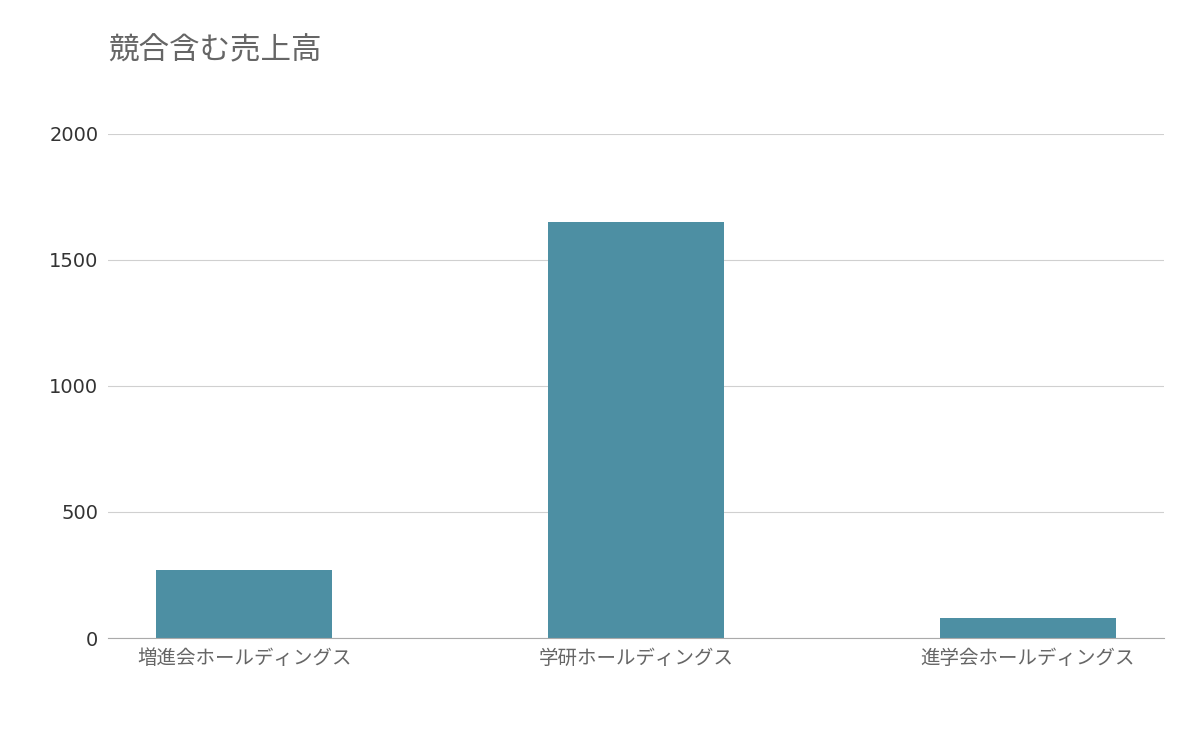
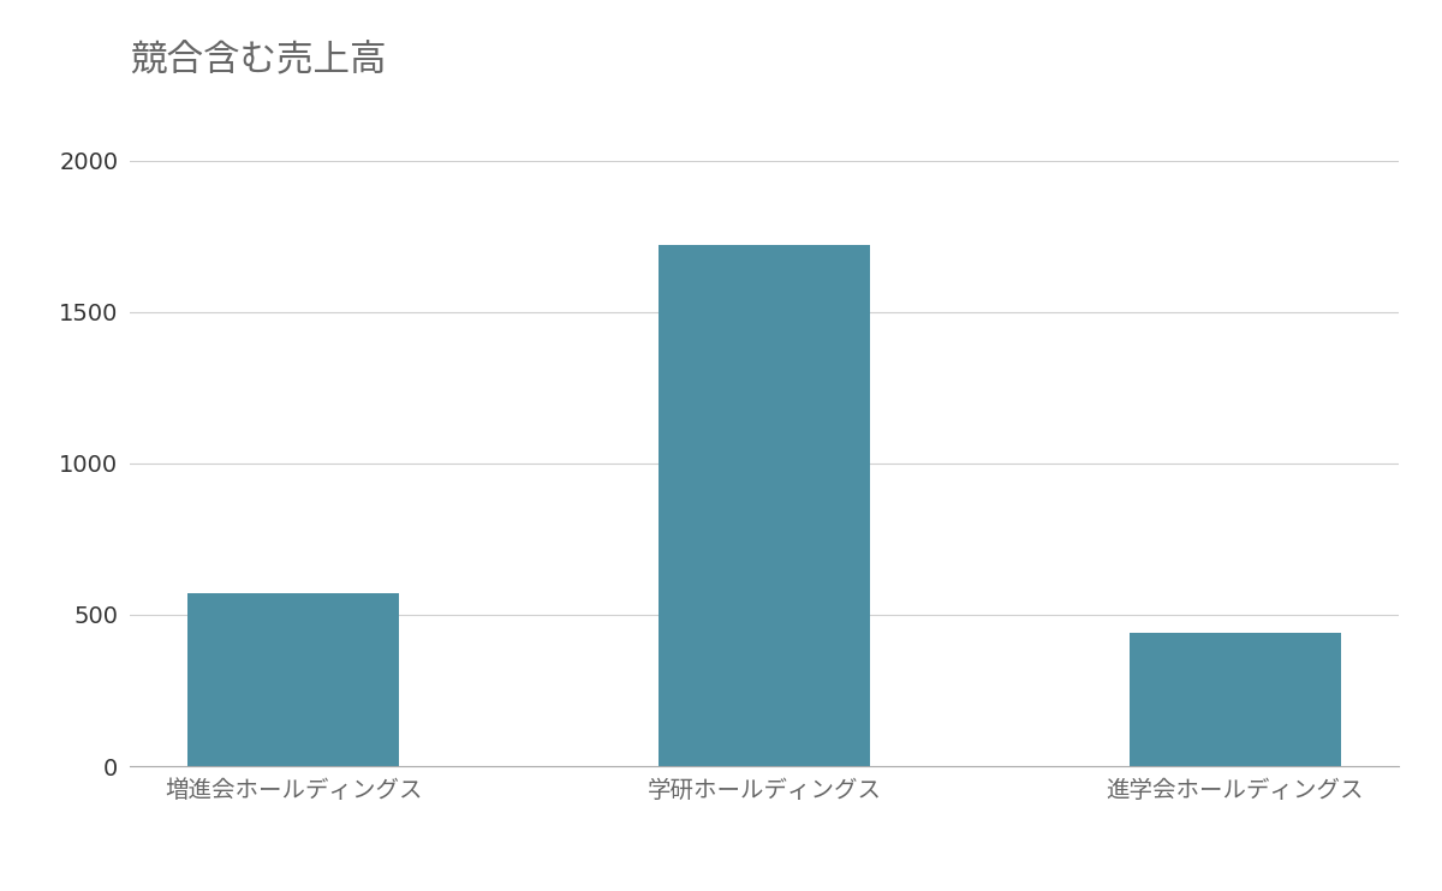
増進会ホールディングス: 270 -> 570
学研ホールディングス: 1650 -> 1720
進学会ホールディングス: 80 -> 440
